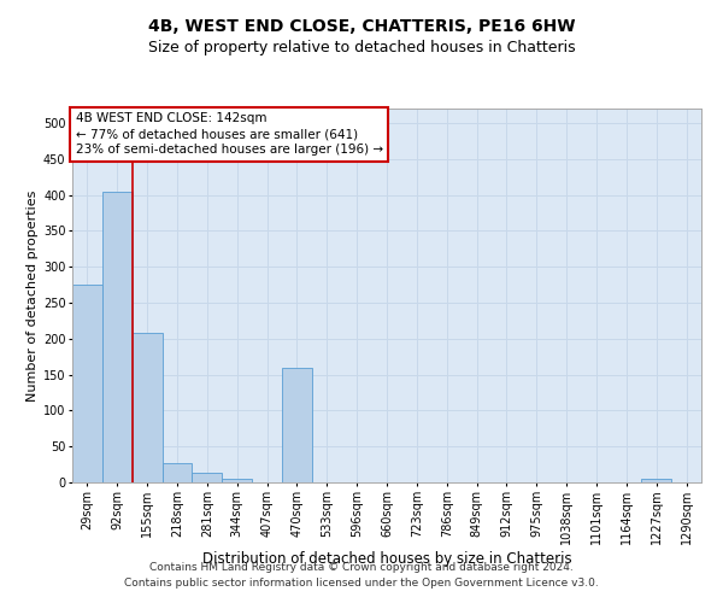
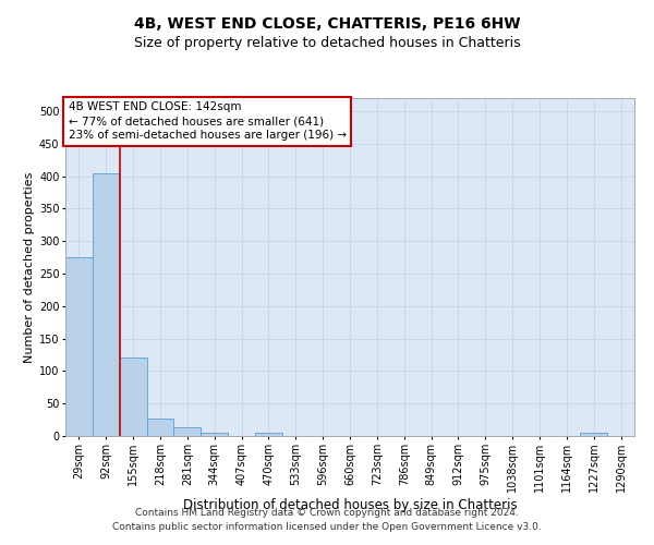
155sqm: 208 -> 120
470sqm: 160 -> 5
